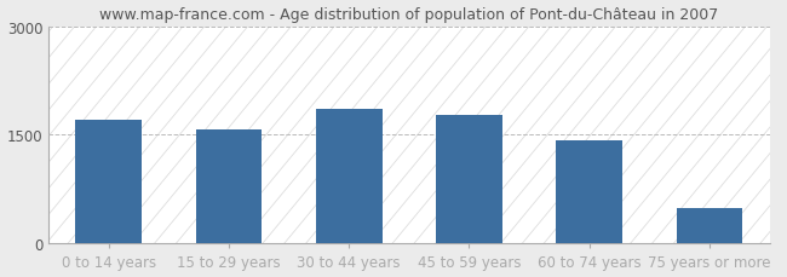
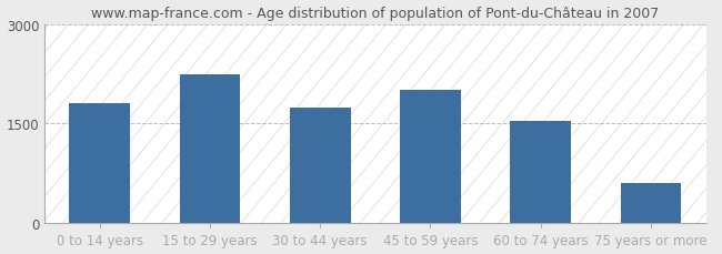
0 to 14 years: 1700 -> 1800
15 to 29 years: 1580 -> 2240
30 to 44 years: 1850 -> 1740
45 to 59 years: 1780 -> 2000
60 to 74 years: 1430 -> 1540
75 years or more: 490 -> 600
